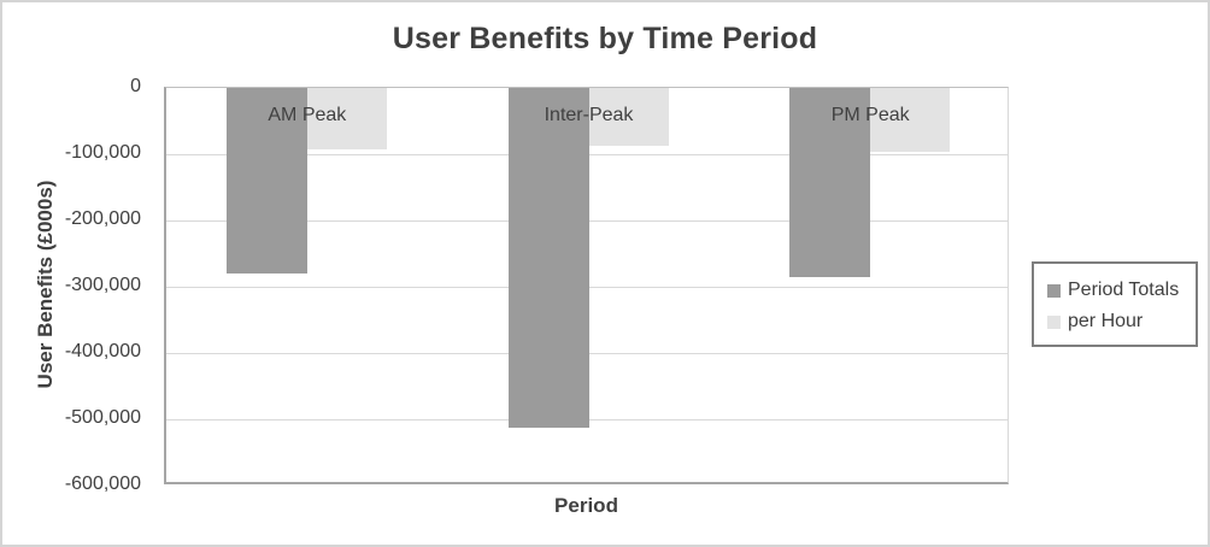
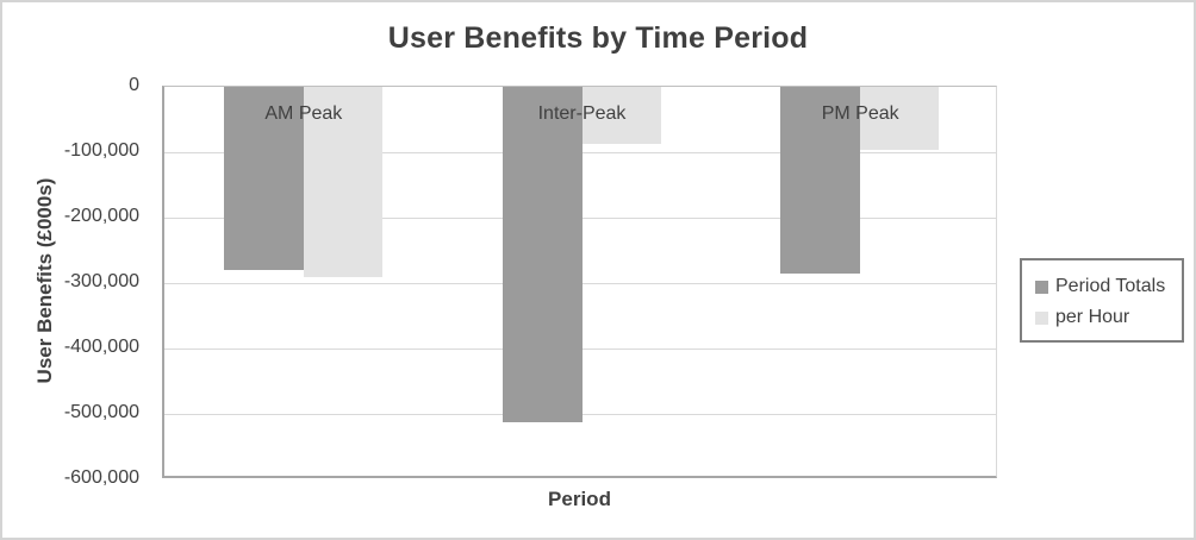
per Hour/AM Peak: -90000 -> -290000
